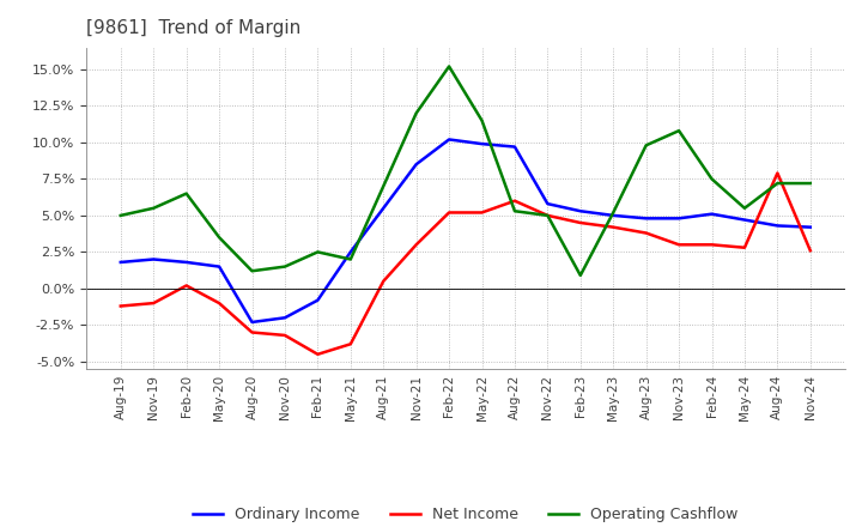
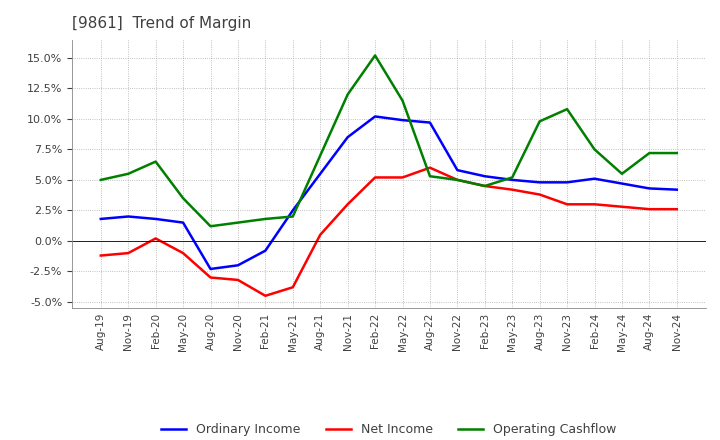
Operating Cashflow/Feb-21: 2.5% -> 1.8%
Operating Cashflow/Feb-23: 0.9% -> 4.5%
Net Income/Aug-24: 7.9% -> 2.6%
